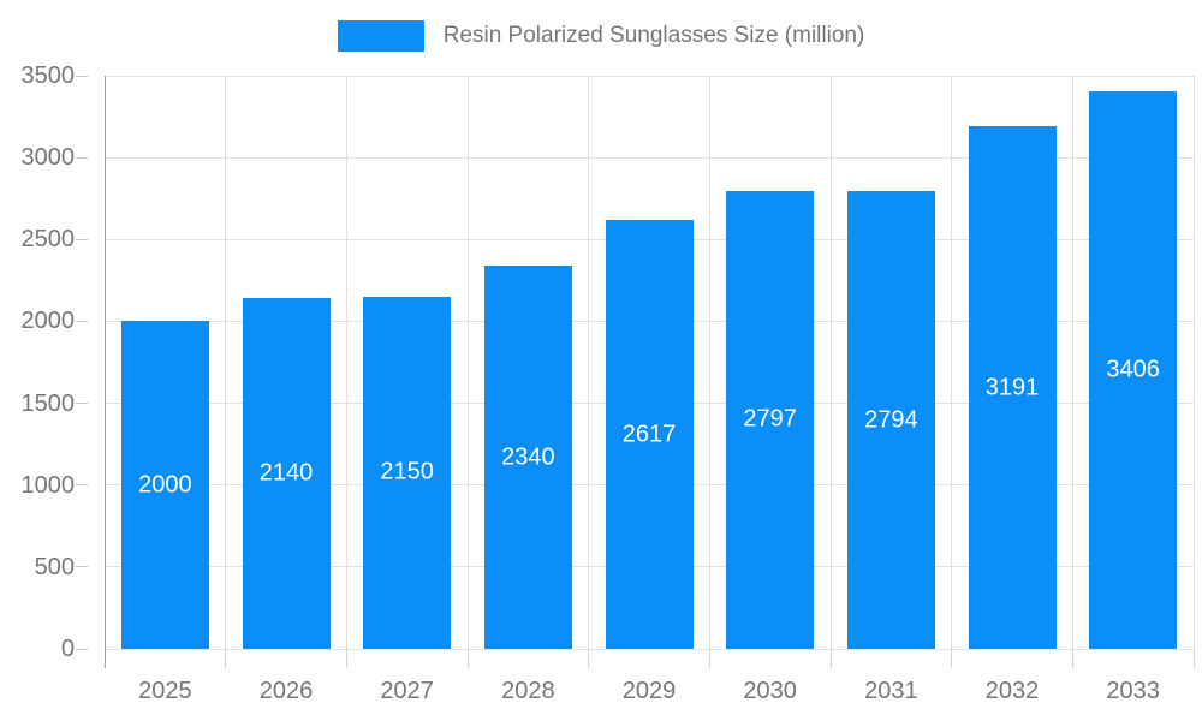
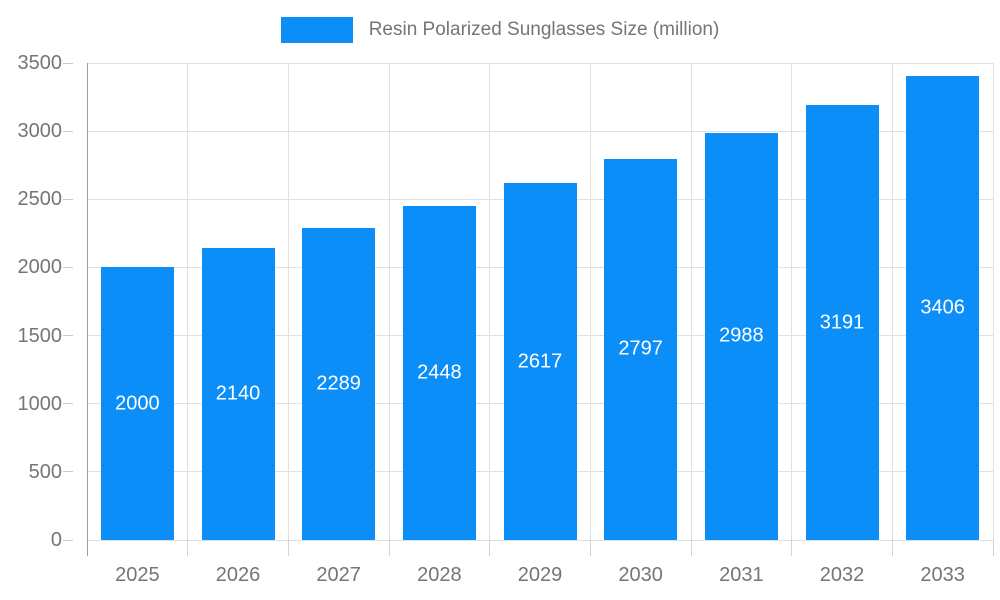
2027: 2150 -> 2289
2028: 2340 -> 2448
2031: 2794 -> 2988
